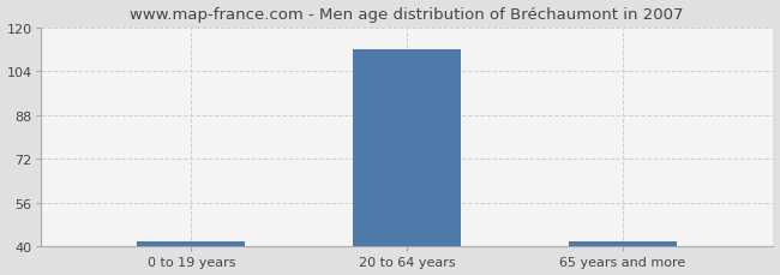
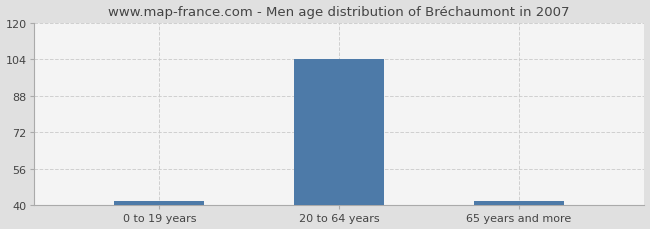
20 to 64 years: 112 -> 104
